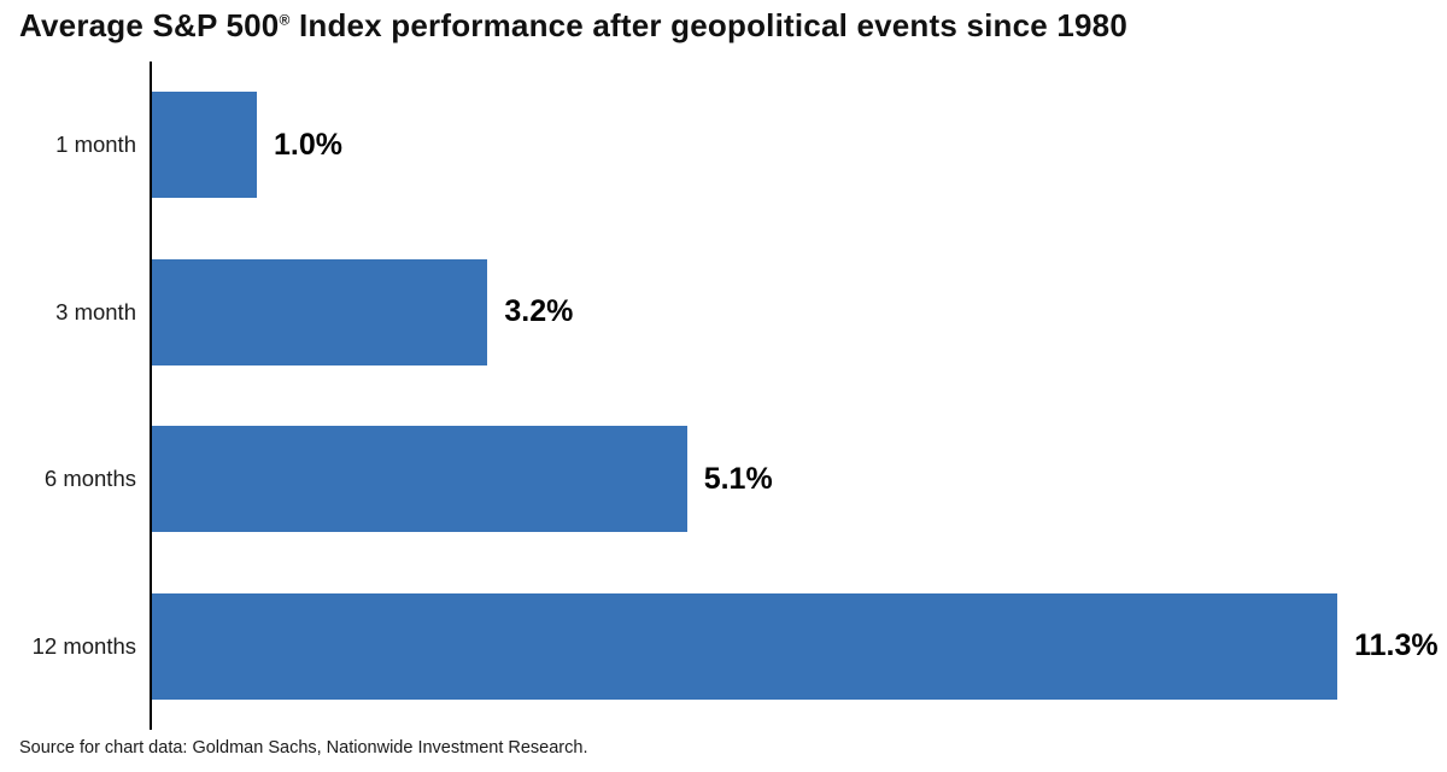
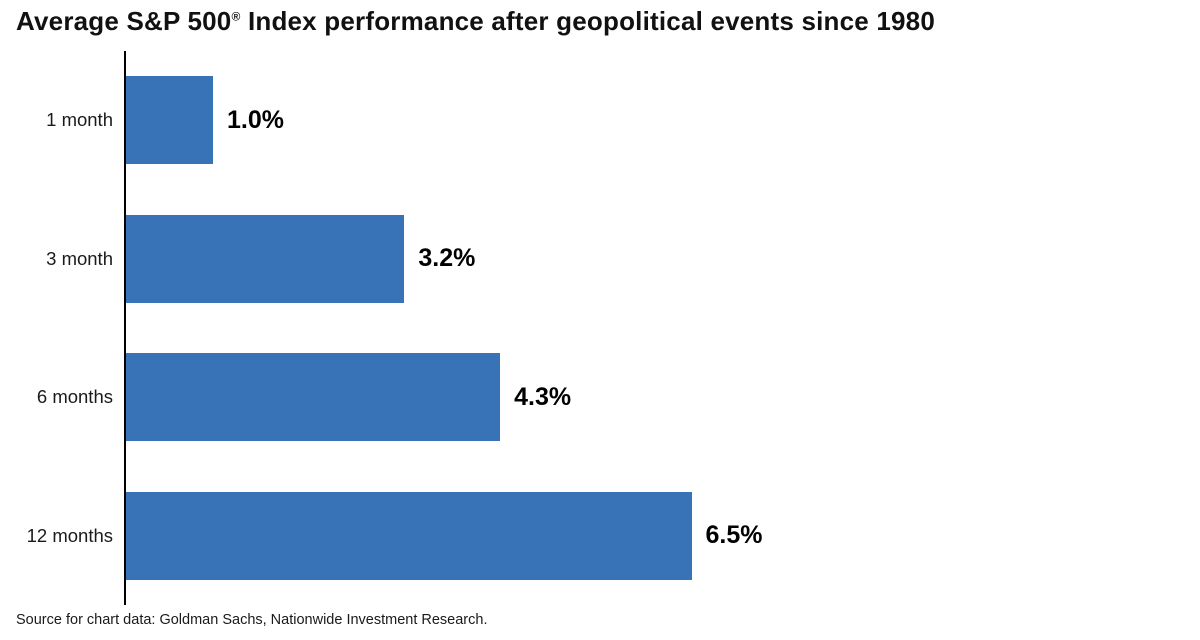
6 months: 5.1% -> 4.3%
12 months: 11.3% -> 6.5%
